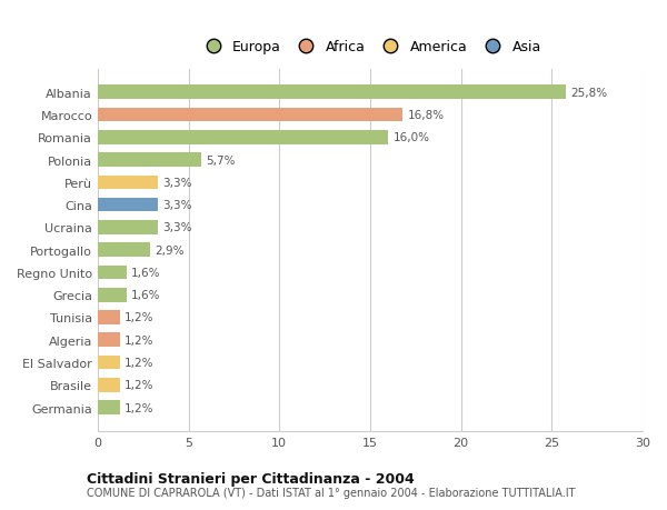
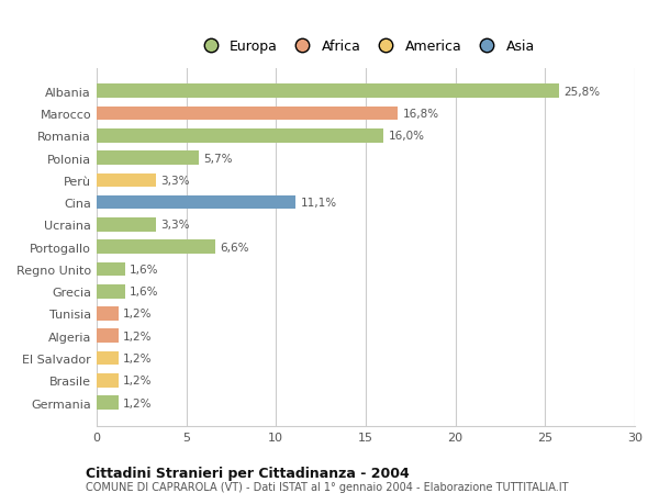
Cina: 3,3% -> 11,1%
Portogallo: 2,9% -> 6,6%
